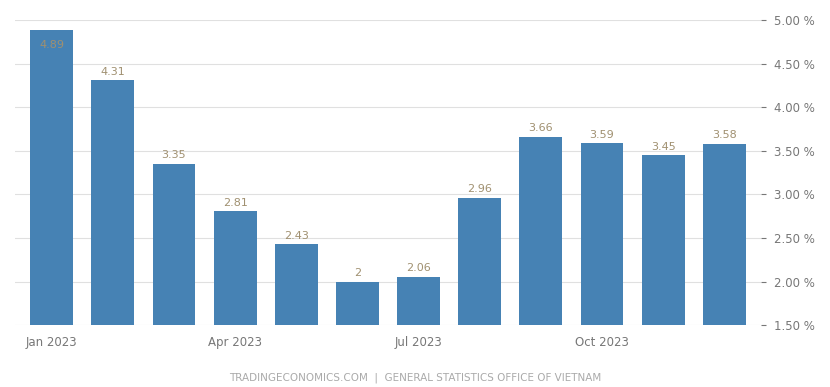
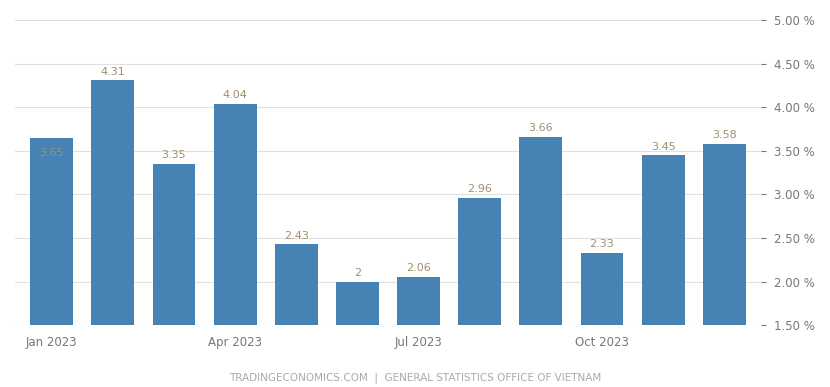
Jan 2023: 4.89 -> 3.65
Apr 2023: 2.81 -> 4.04
Oct 2023: 3.59 -> 2.33
